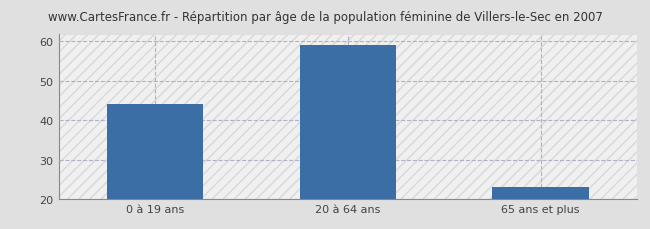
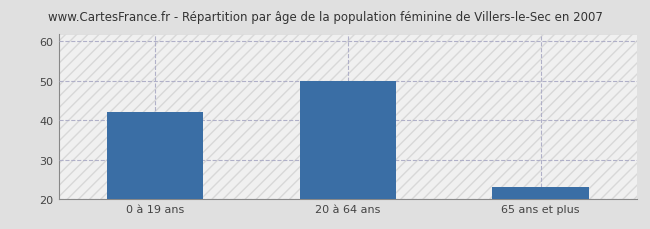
0 à 19 ans: 44 -> 42
20 à 64 ans: 59 -> 50
